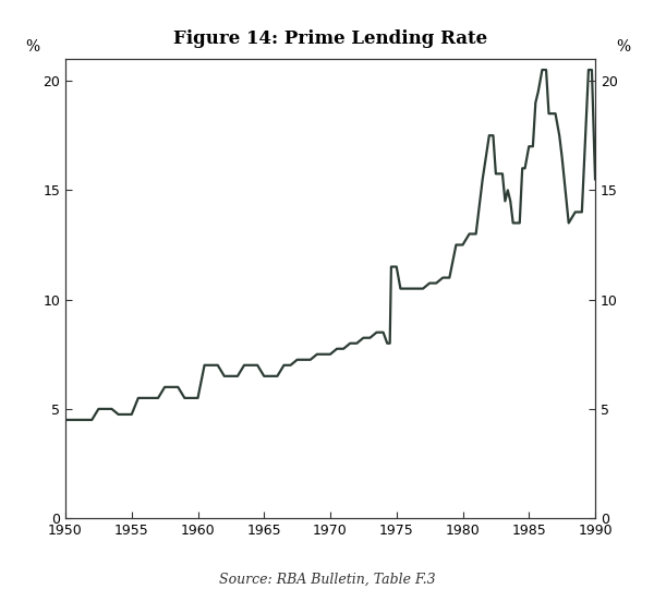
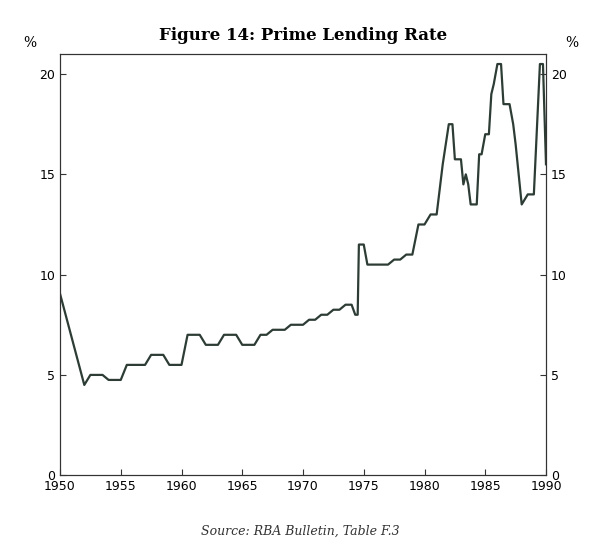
1950: 4.50 -> 9.05
